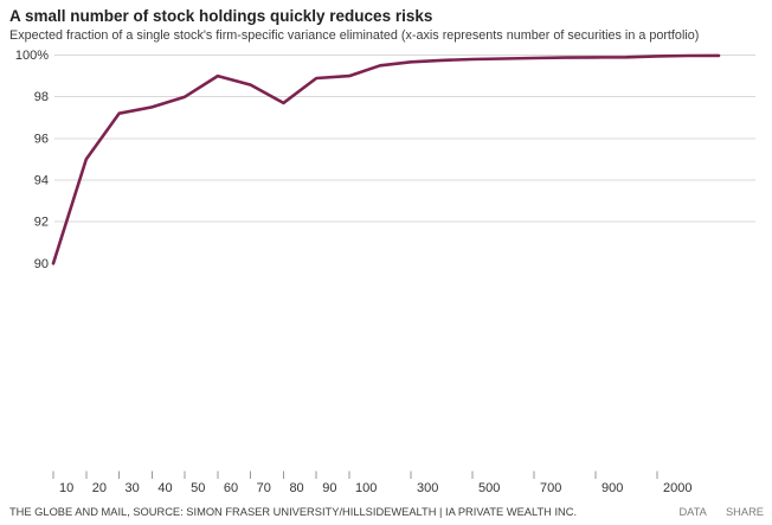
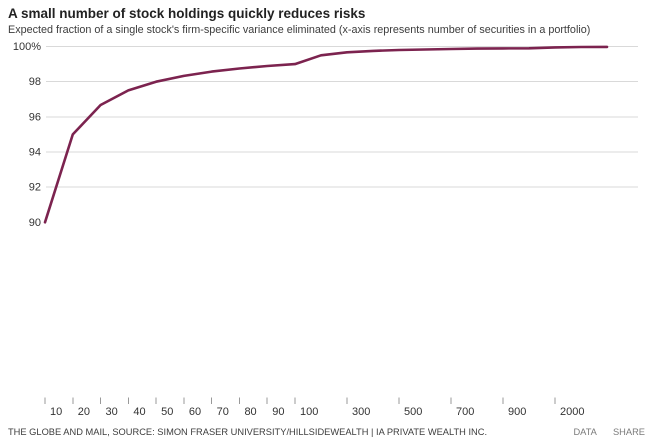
30: 97.2% -> 96.7%
60: 99.0% -> 98.3%
80: 97.7% -> 98.8%
